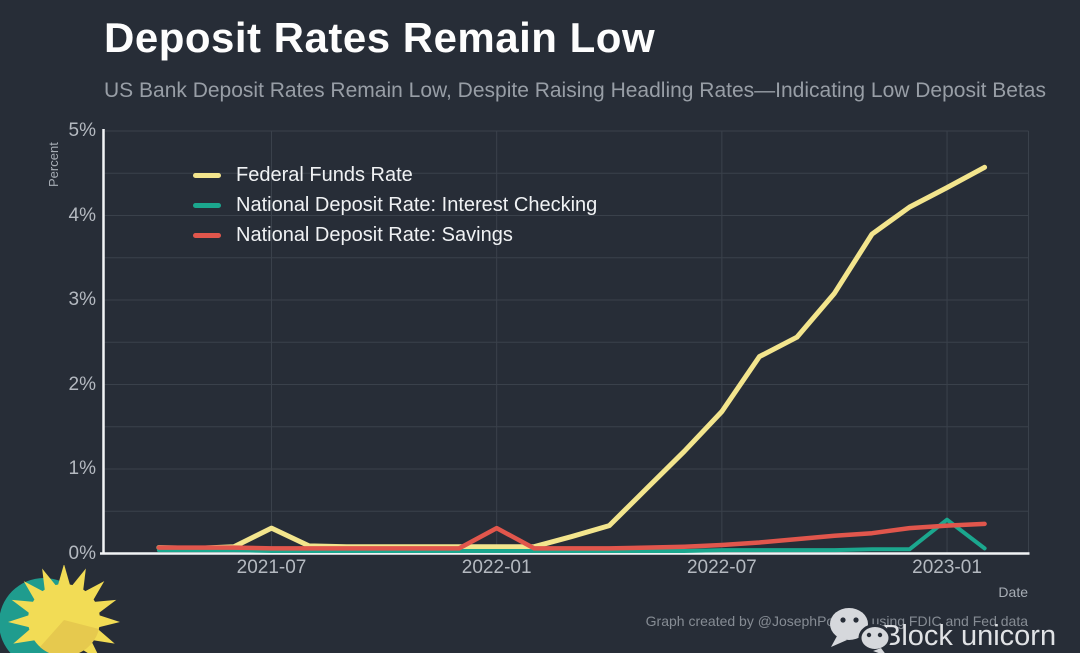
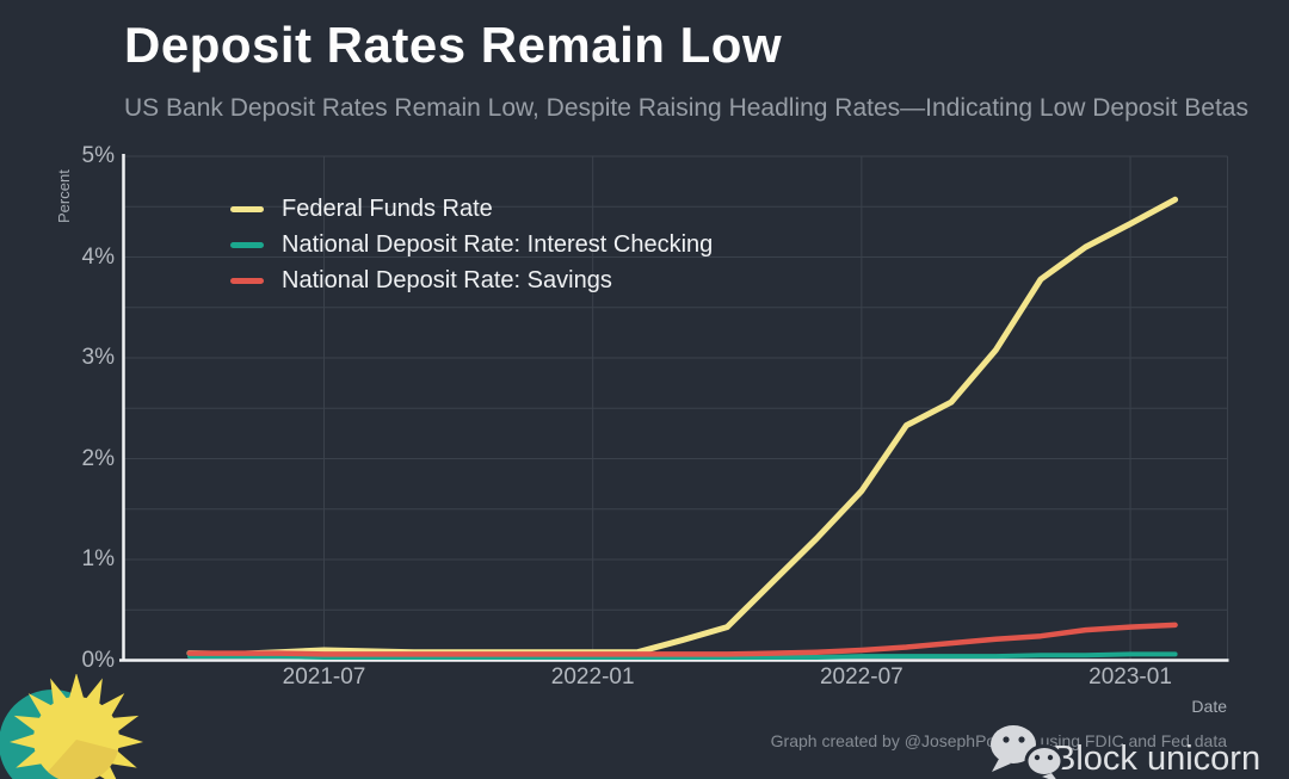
Federal Funds Rate/2021-07: 0.3% -> 0.1%
National Deposit Rate: Savings/2022-01: 0.3% -> 0.1%
National Deposit Rate: Interest Checking/2023-01: 0.4% -> 0.1%
